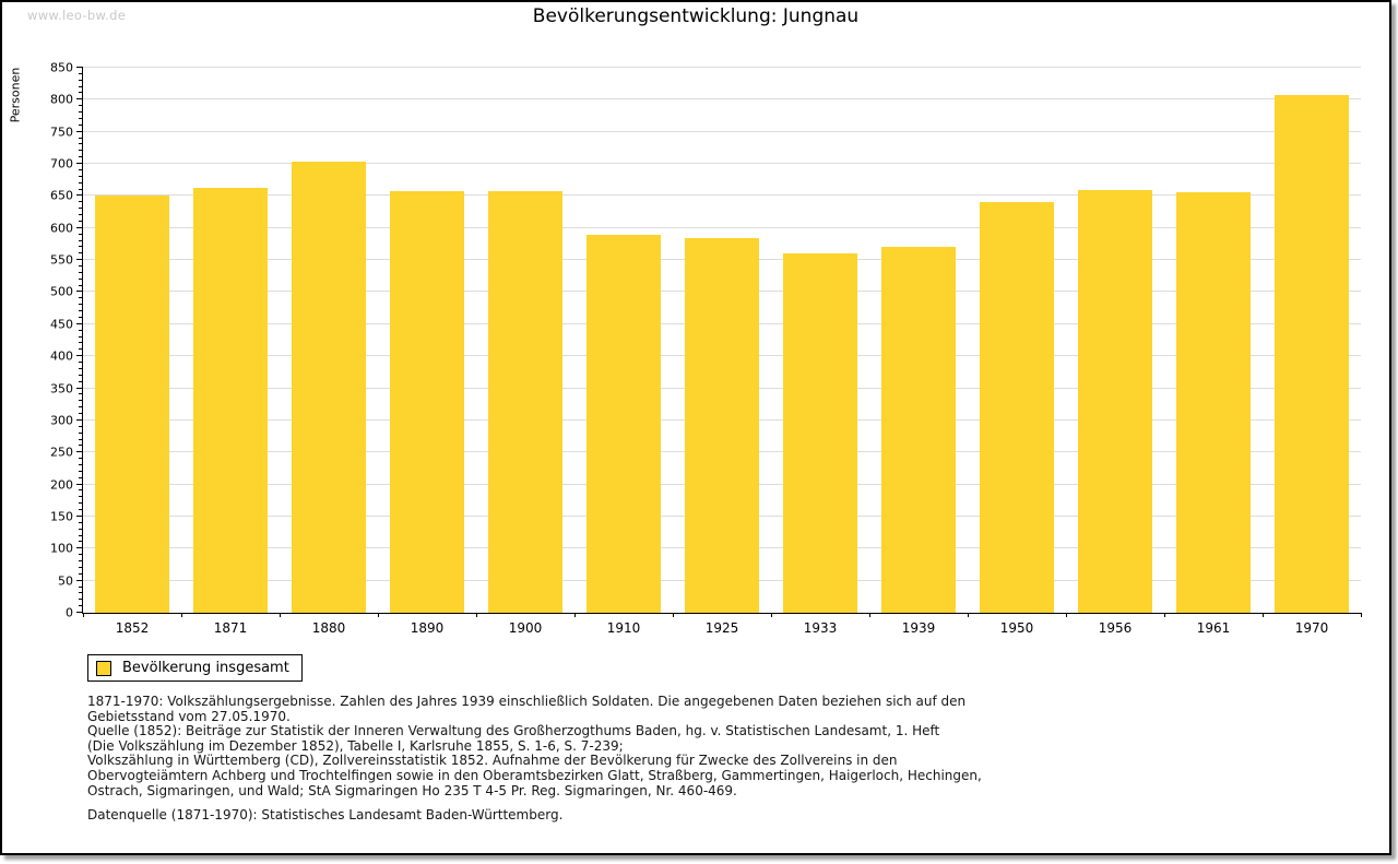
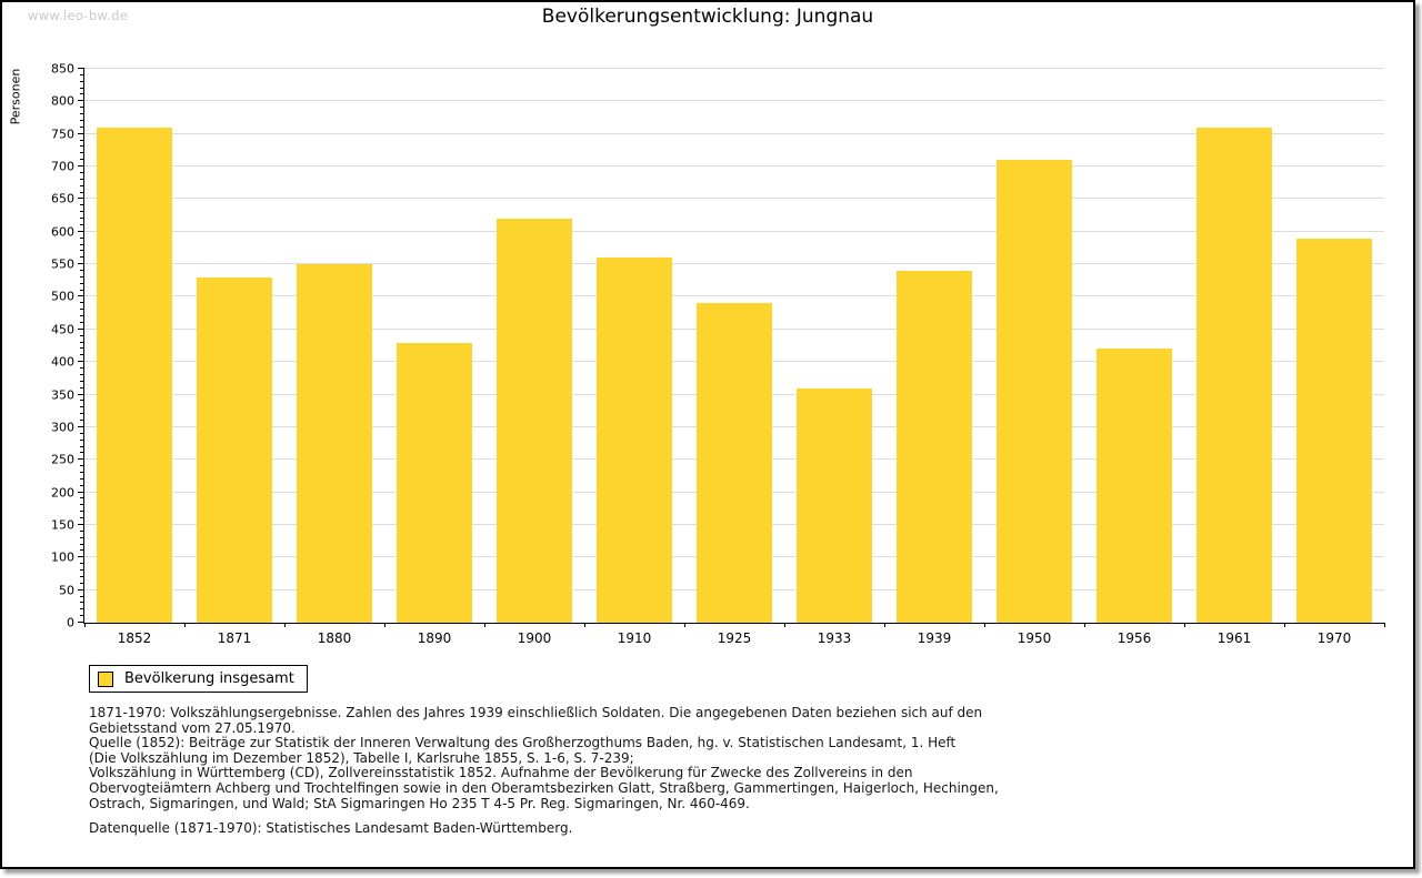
1852: 650 -> 760
1871: 660 -> 530
1880: 700 -> 550
1890: 660 -> 430
1900: 660 -> 620
1910: 590 -> 560
1925: 580 -> 490
1933: 560 -> 360
1939: 570 -> 540
1950: 640 -> 710
1956: 660 -> 420
1961: 660 -> 760
1970: 810 -> 590
